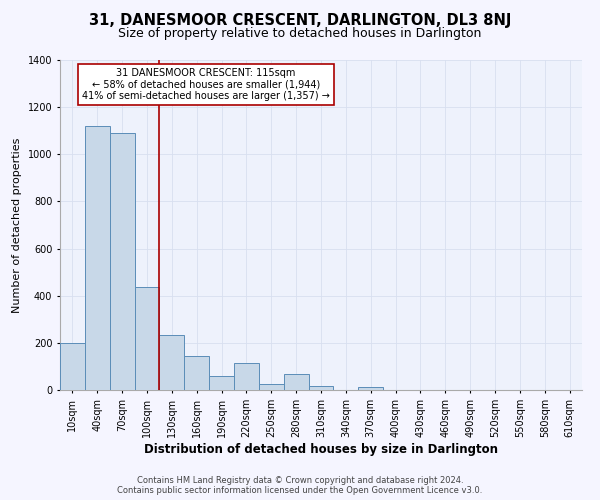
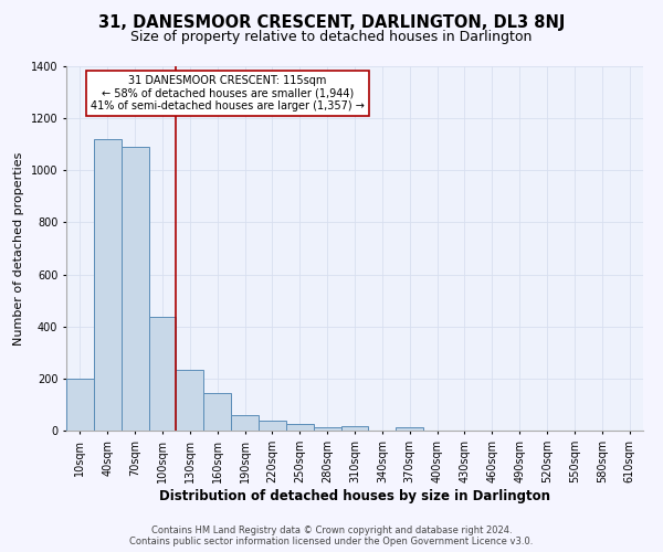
220sqm: 115 -> 38
280sqm: 70 -> 12
